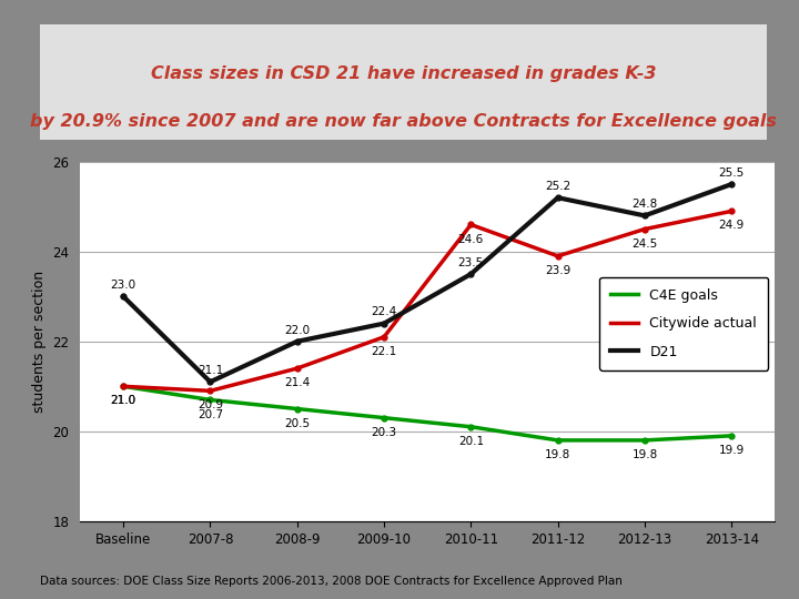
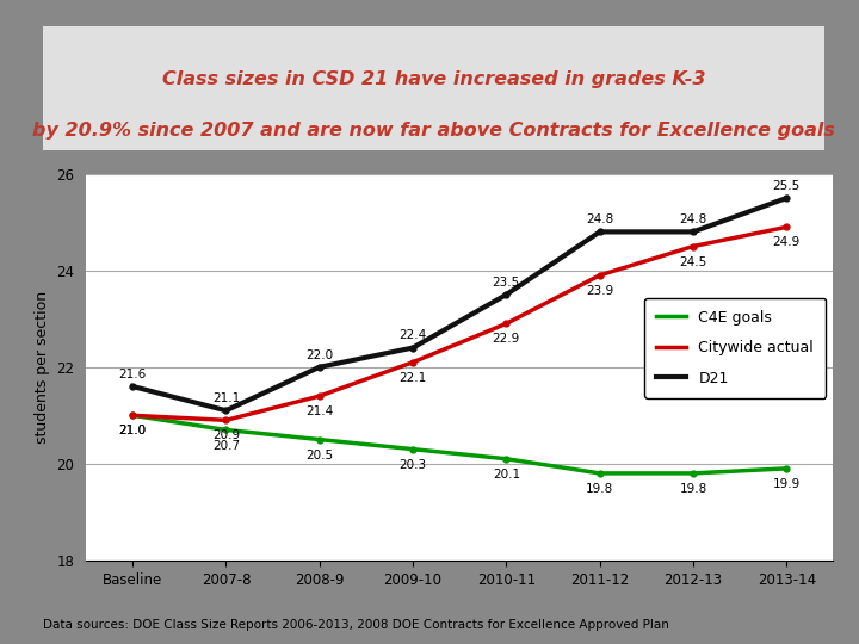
D21/Baseline: 23.0 -> 21.6
Citywide actual/2010-11: 24.6 -> 22.9
D21/2011-12: 25.2 -> 24.8
